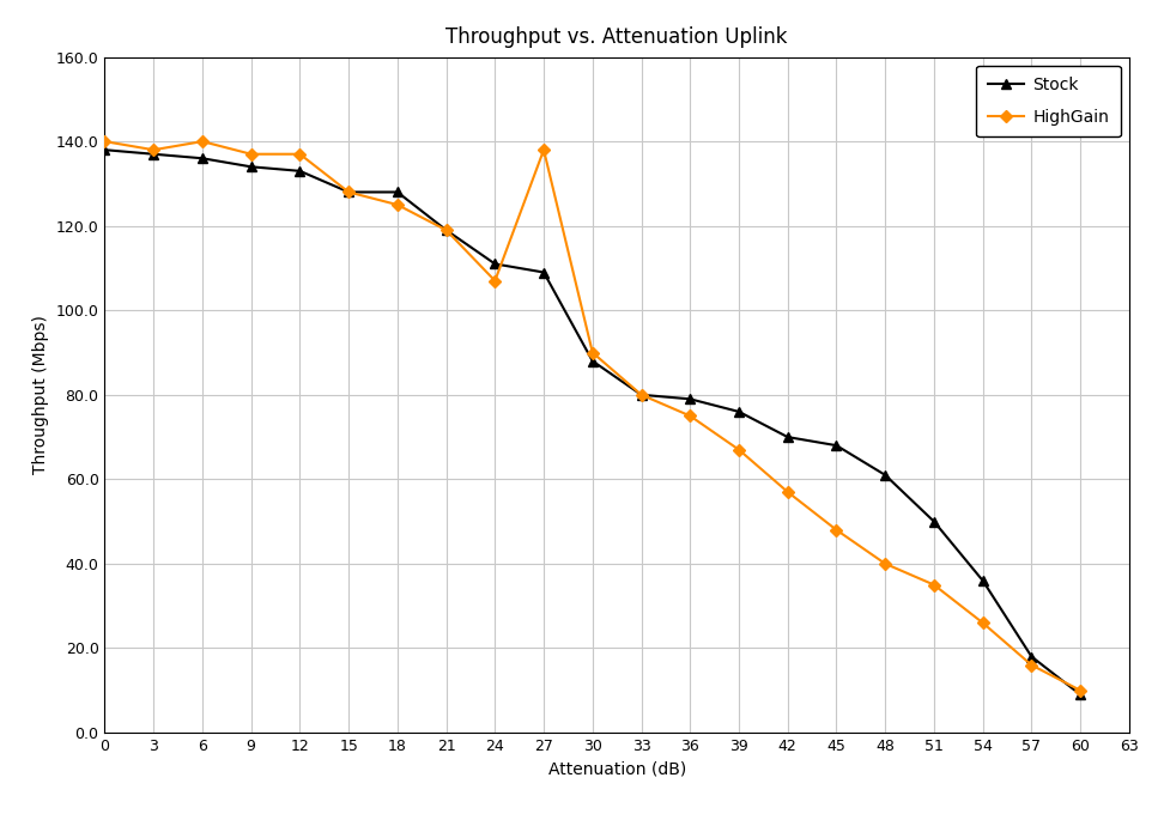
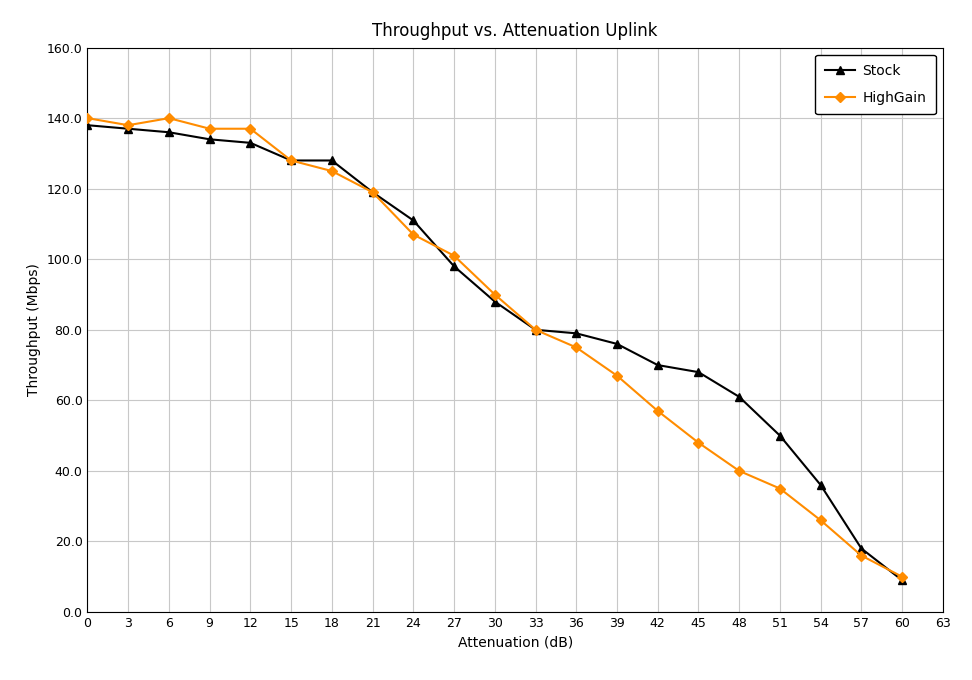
Stock/27: 109 -> 98
HighGain/27: 138 -> 101
